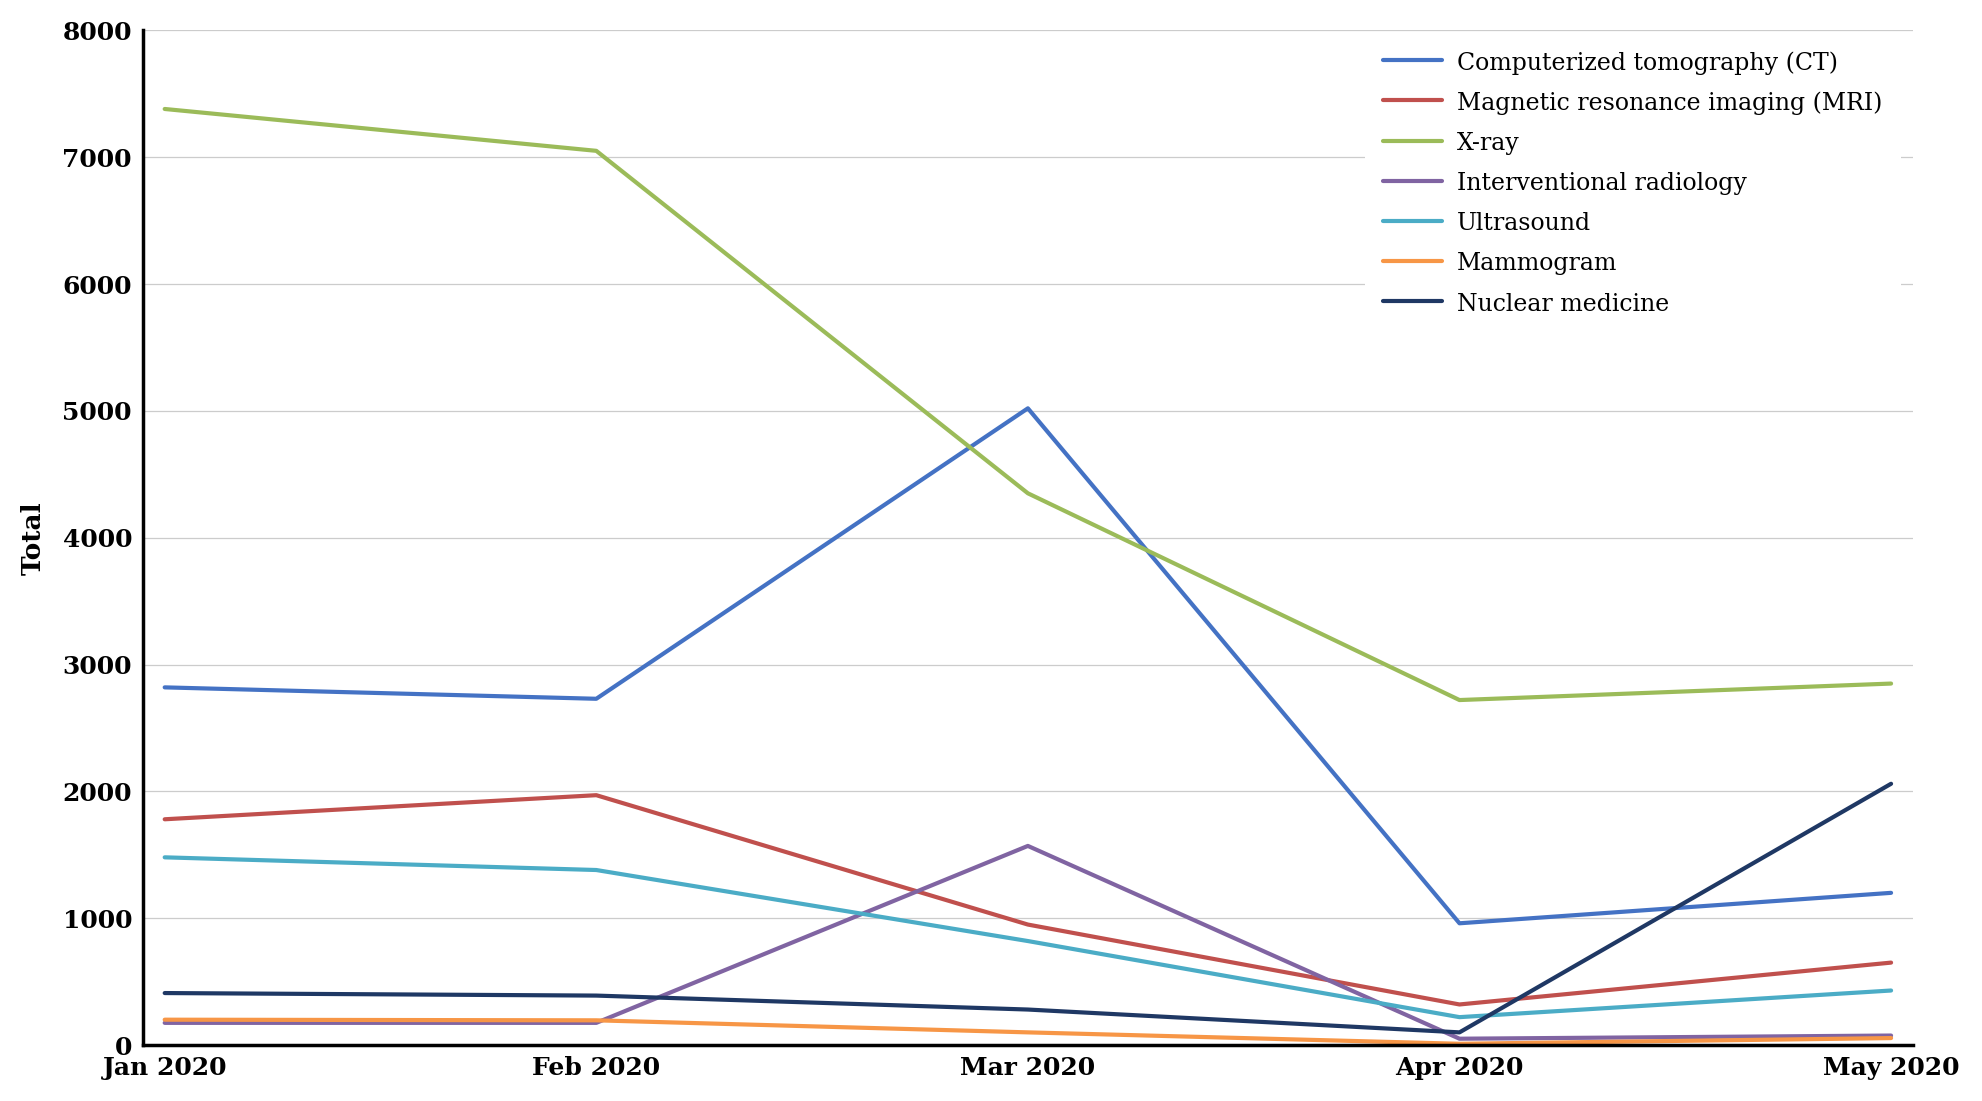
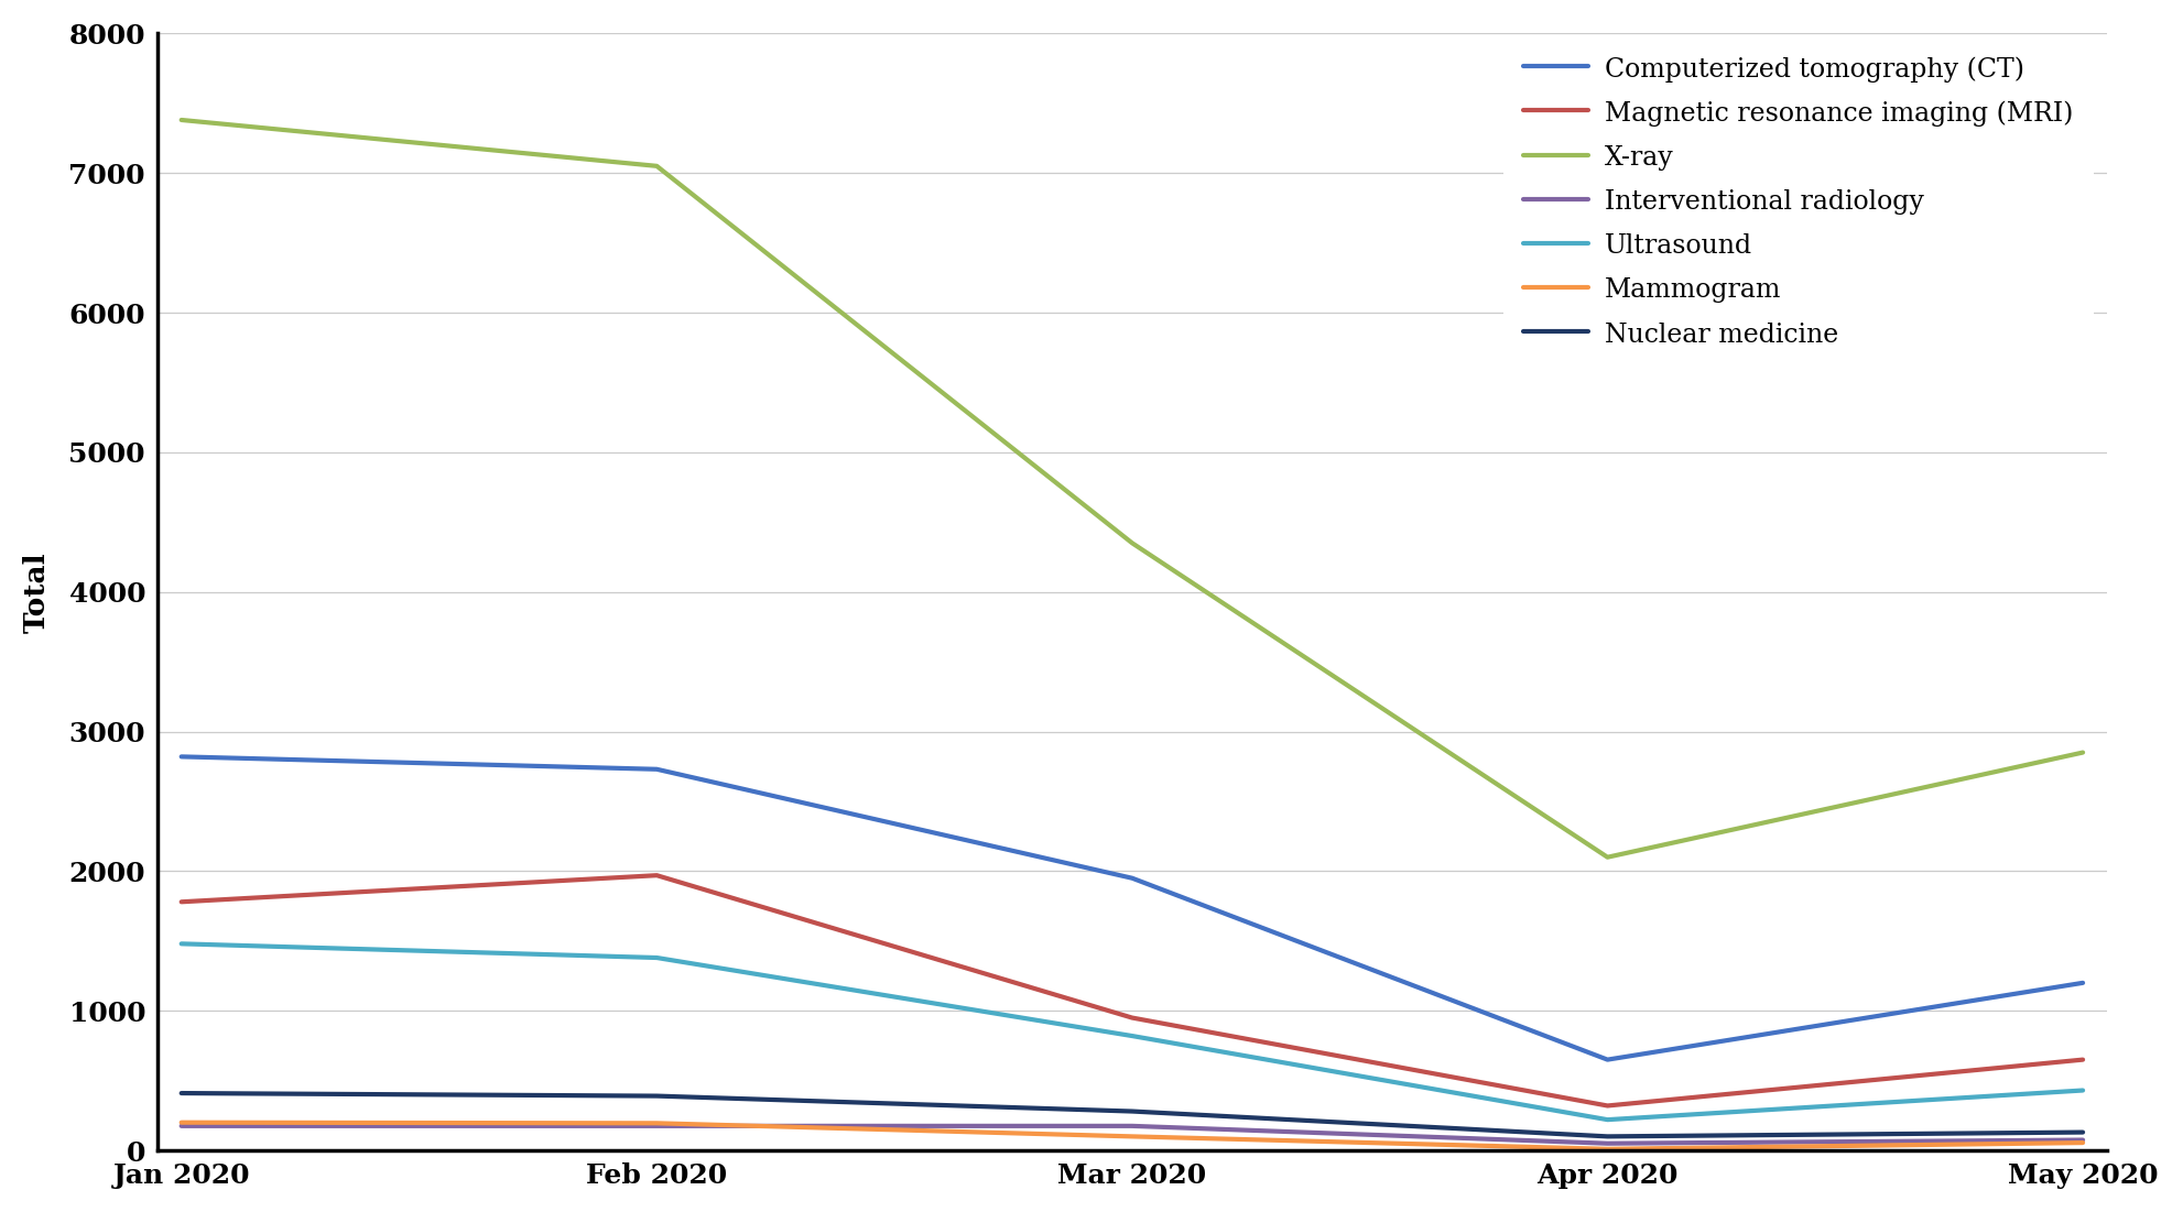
Computerized tomography (CT)/Mar 2020: 5020 -> 1950
Interventional radiology/Mar 2020: 1570 -> 180
Computerized tomography (CT)/Apr 2020: 960 -> 650
X-ray/Apr 2020: 2720 -> 2100
Nuclear medicine/May 2020: 2060 -> 130
